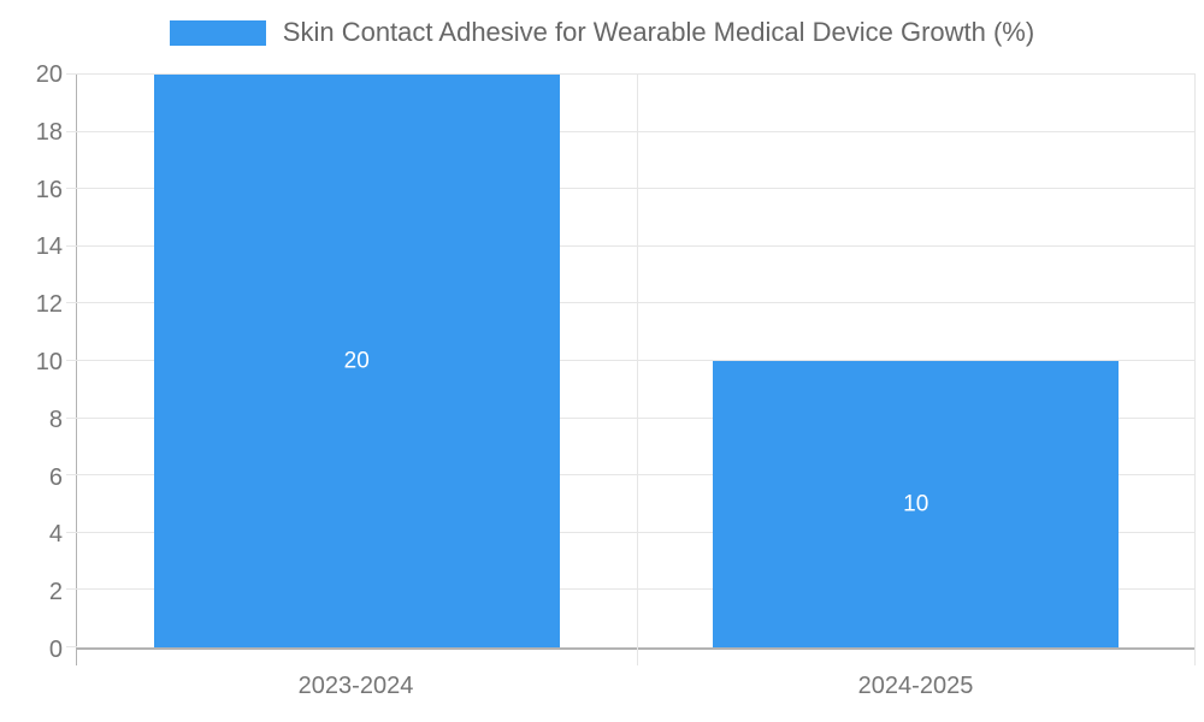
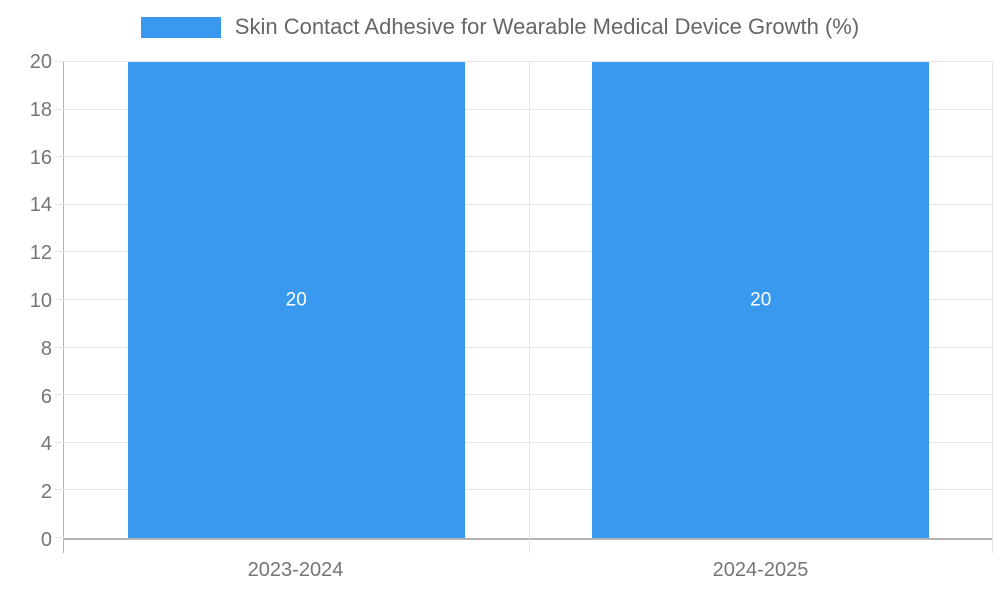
2024-2025: 10 -> 20
